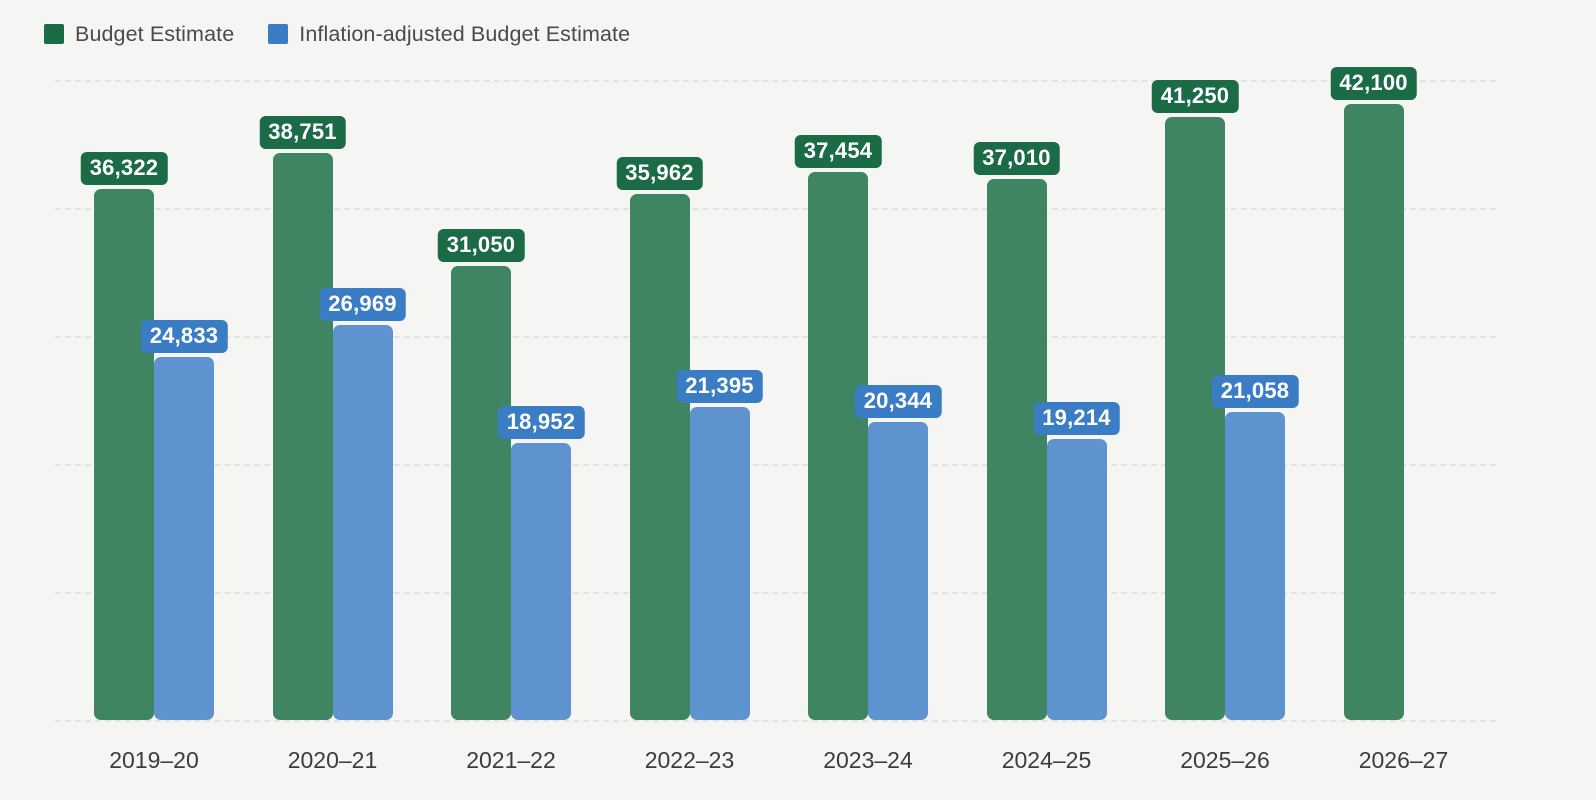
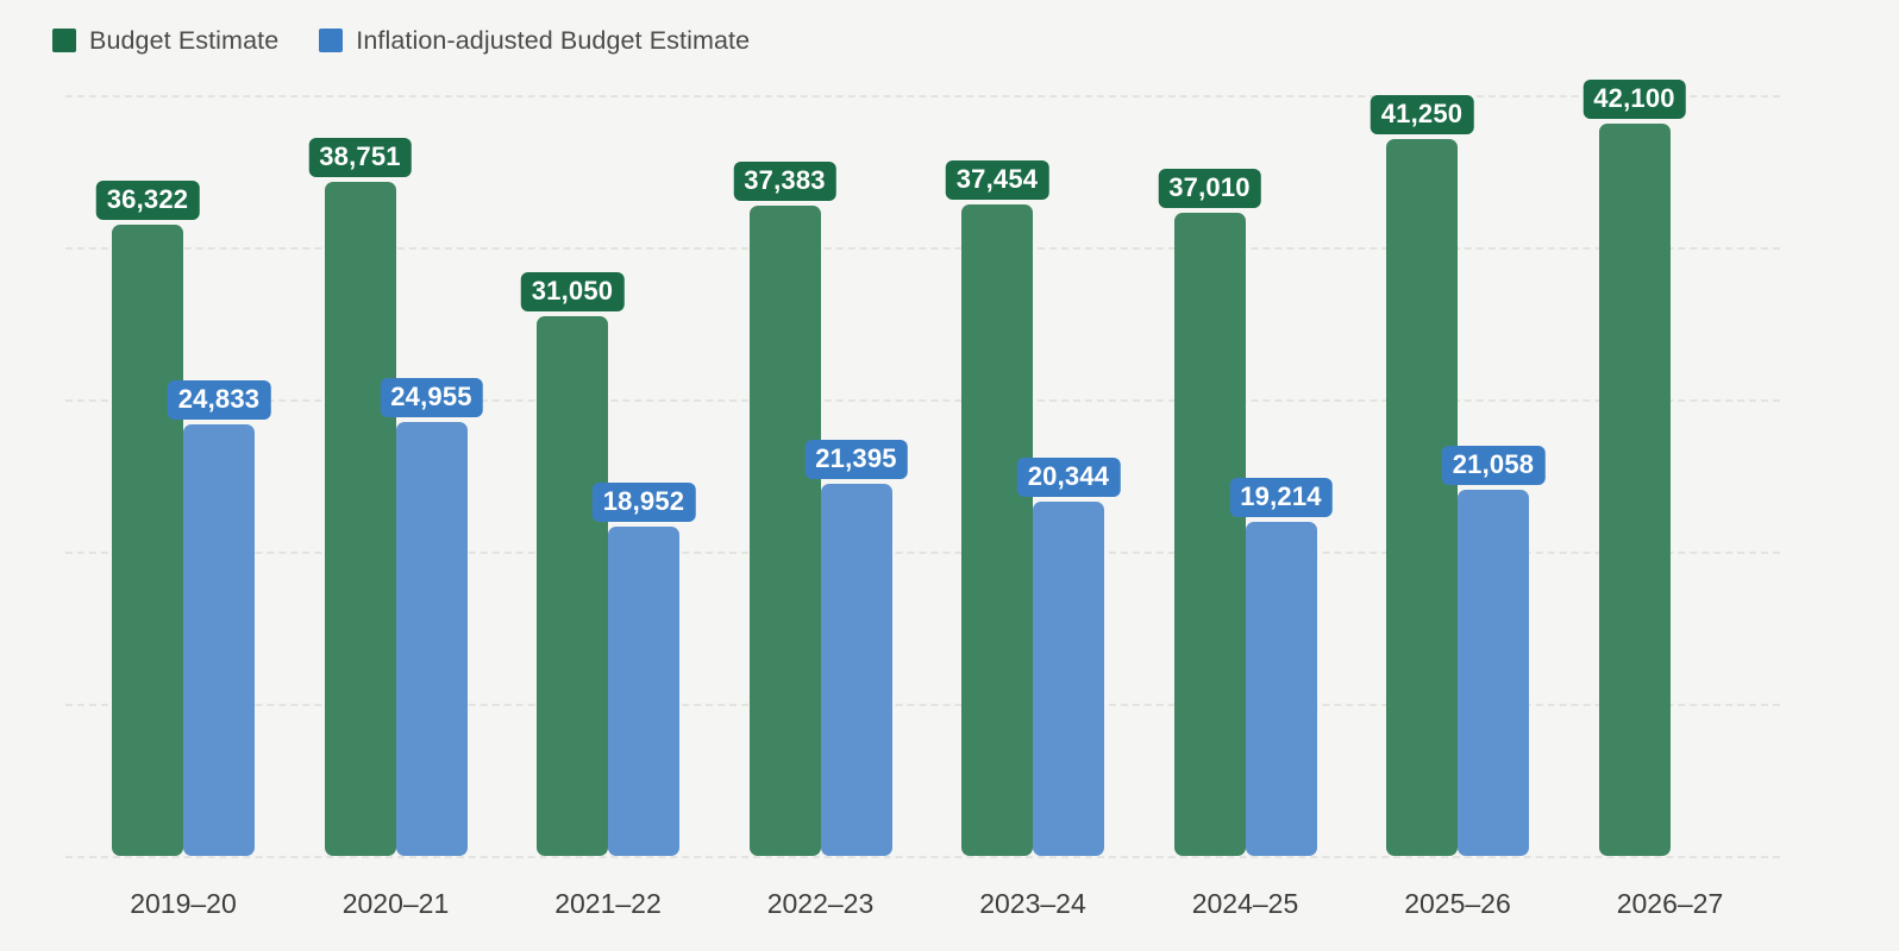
Inflation-adjusted Budget Estimate/2020–21: 26,969 -> 24,955
Budget Estimate/2022–23: 35,962 -> 37,383
